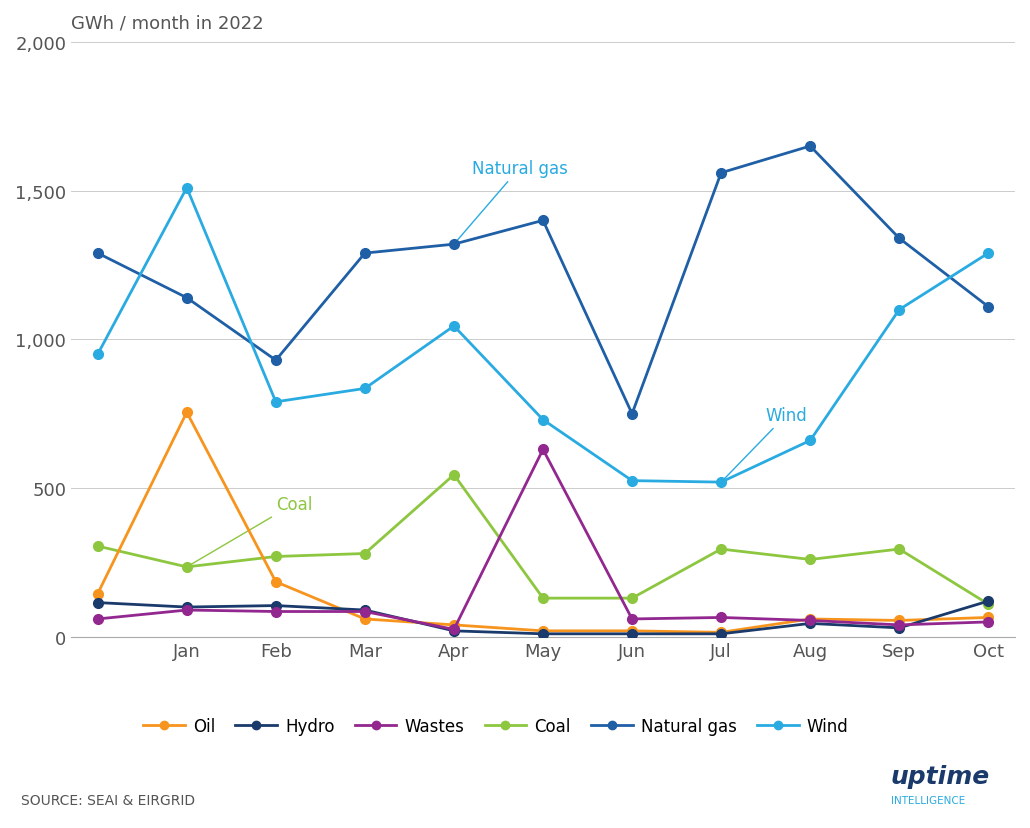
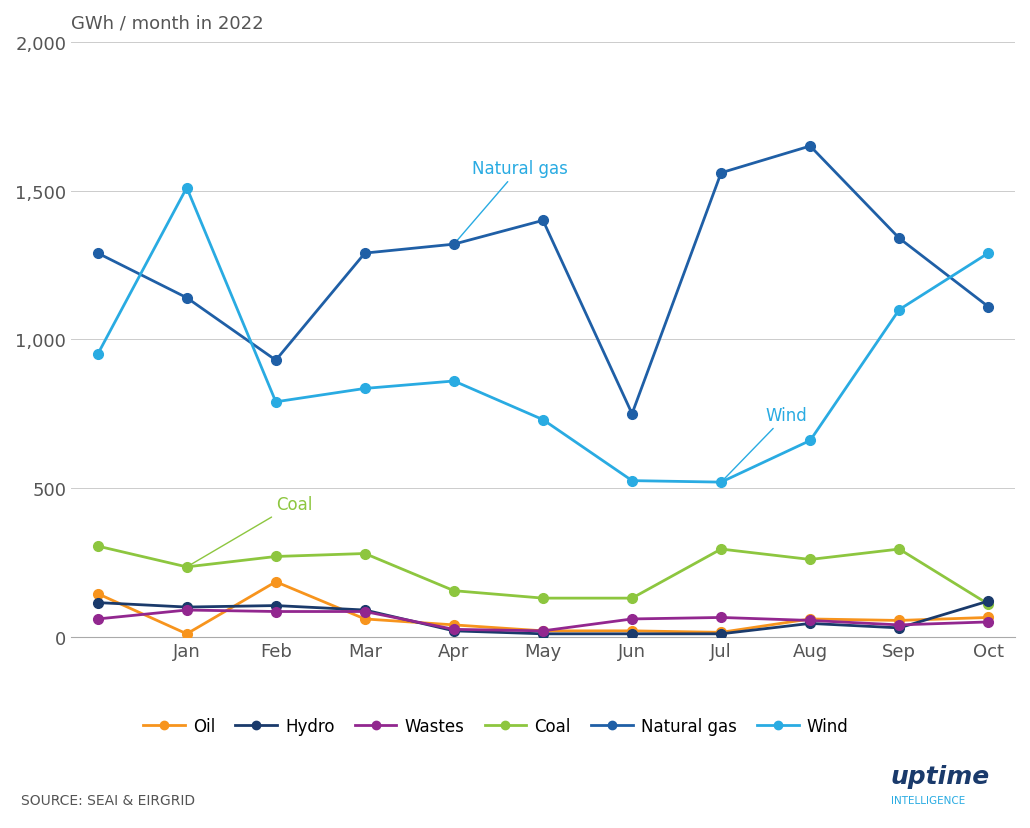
Oil/Jan: 755 -> 10
Wind/Apr: 1,045 -> 860
Coal/Apr: 545 -> 155
Wastes/May: 630 -> 20
